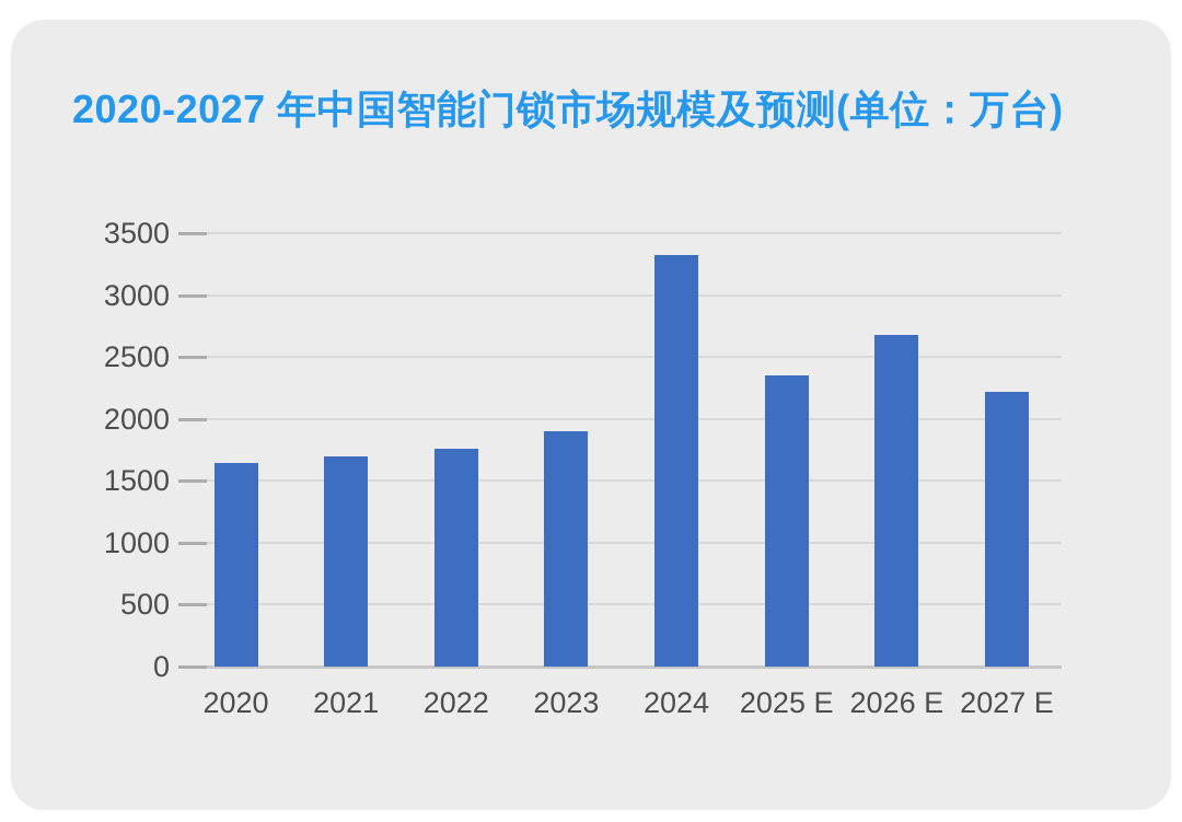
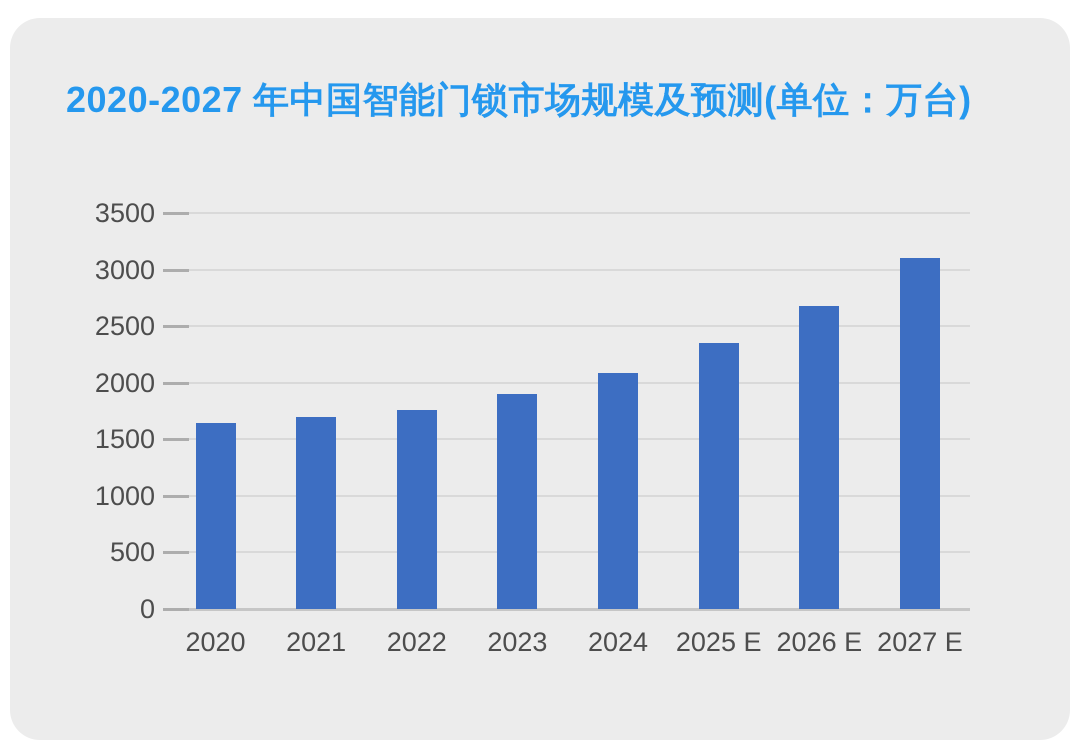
2024: 3320 -> 2090
2027 E: 2220 -> 3100
